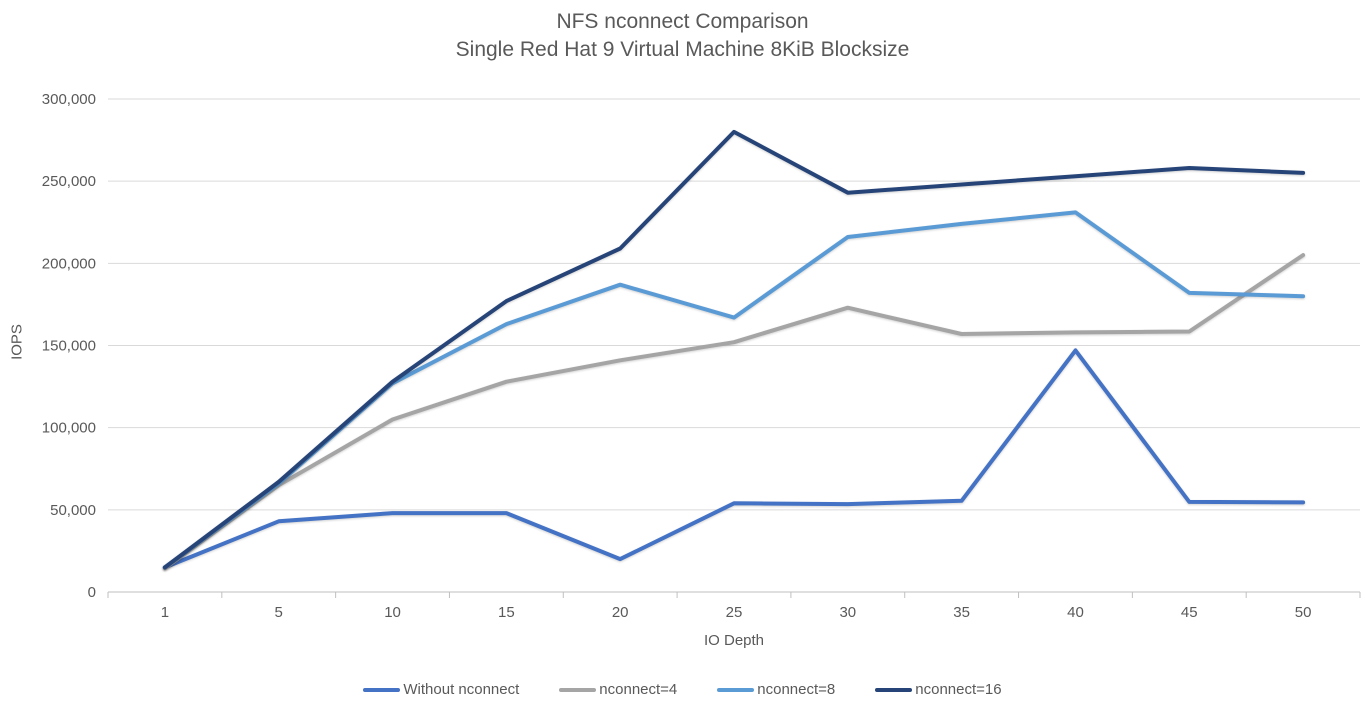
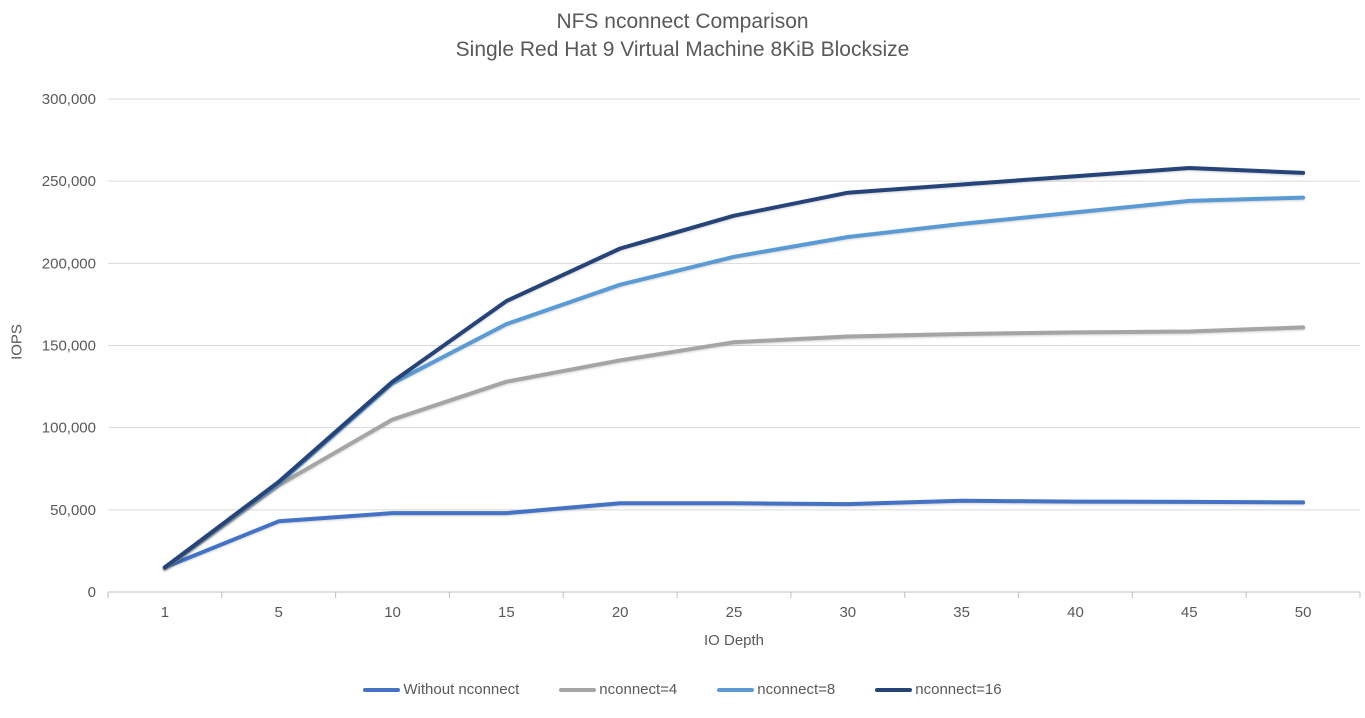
Without nconnect/20: 20000 -> 54000
nconnect=8/25: 167000 -> 204000
nconnect=16/25: 280000 -> 229000
nconnect=4/30: 173000 -> 156000
Without nconnect/40: 147000 -> 55000
nconnect=8/45: 182000 -> 238000
nconnect=4/50: 205000 -> 161000
nconnect=8/50: 180000 -> 240000
